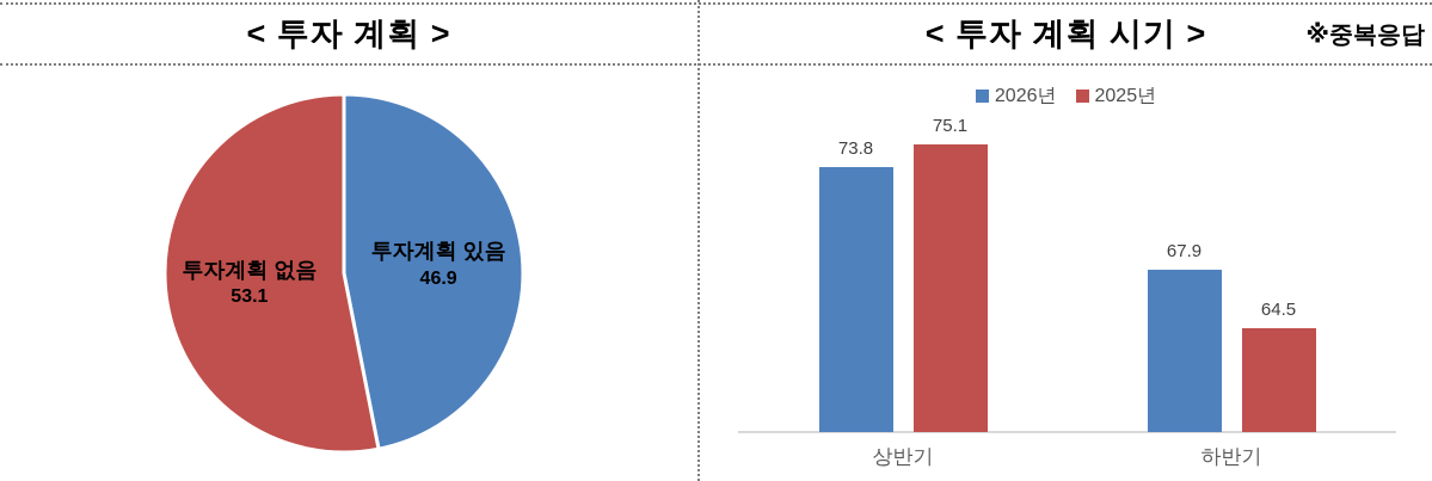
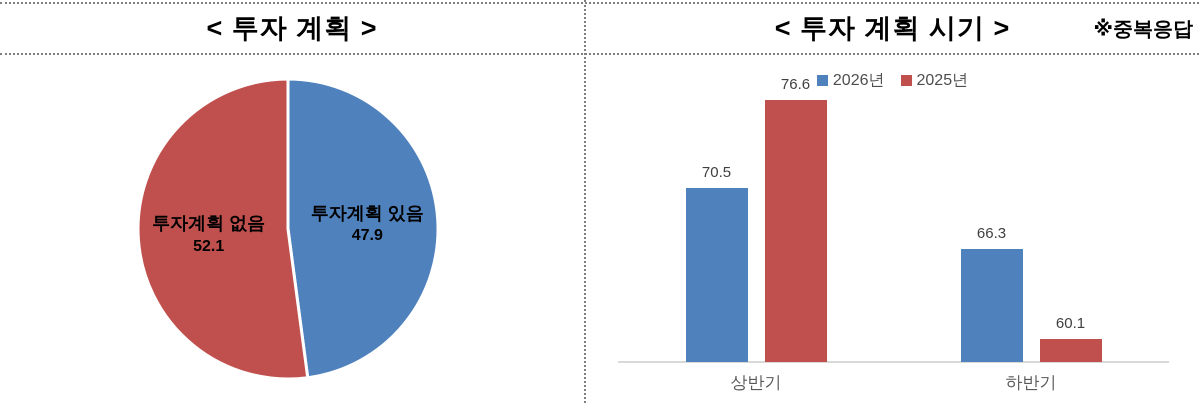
< 투자 계획 >/투자계획 있음: 46.9 -> 47.9
< 투자 계획 >/투자계획 없음: 53.1 -> 52.1
< 투자 계획 시기 >/2026년/상반기: 73.8 -> 70.5
< 투자 계획 시기 >/2025년/상반기: 75.1 -> 76.6
< 투자 계획 시기 >/2026년/하반기: 67.9 -> 66.3
< 투자 계획 시기 >/2025년/하반기: 64.5 -> 60.1
